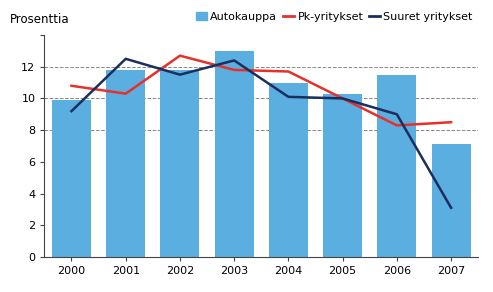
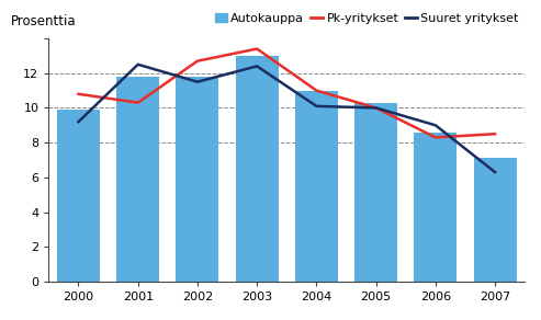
Pk-yritykset/2003: 11.8 -> 13.4
Pk-yritykset/2004: 11.7 -> 11.0
Autokauppa/2006: 11.5 -> 8.6
Suuret yritykset/2007: 3.1 -> 6.3
